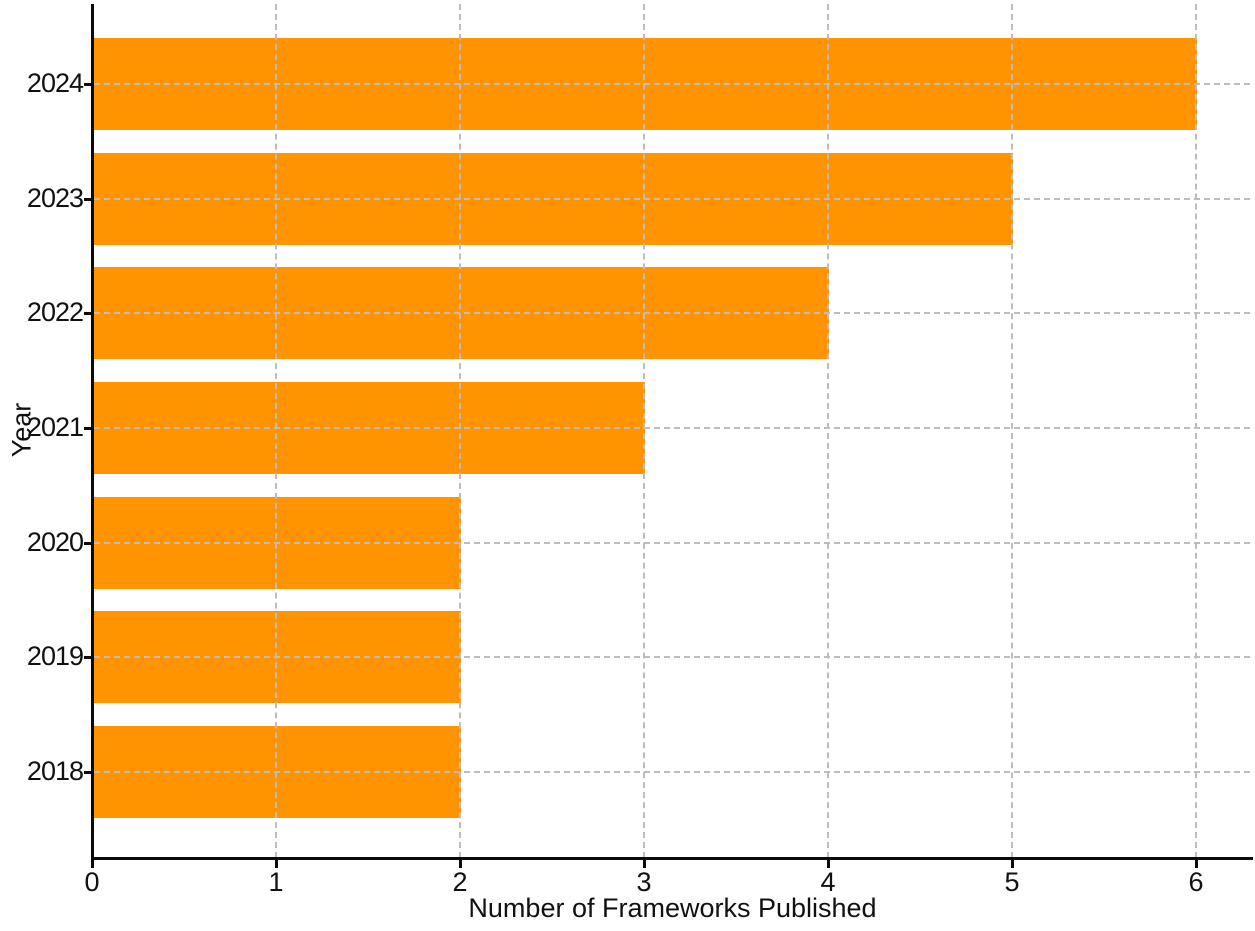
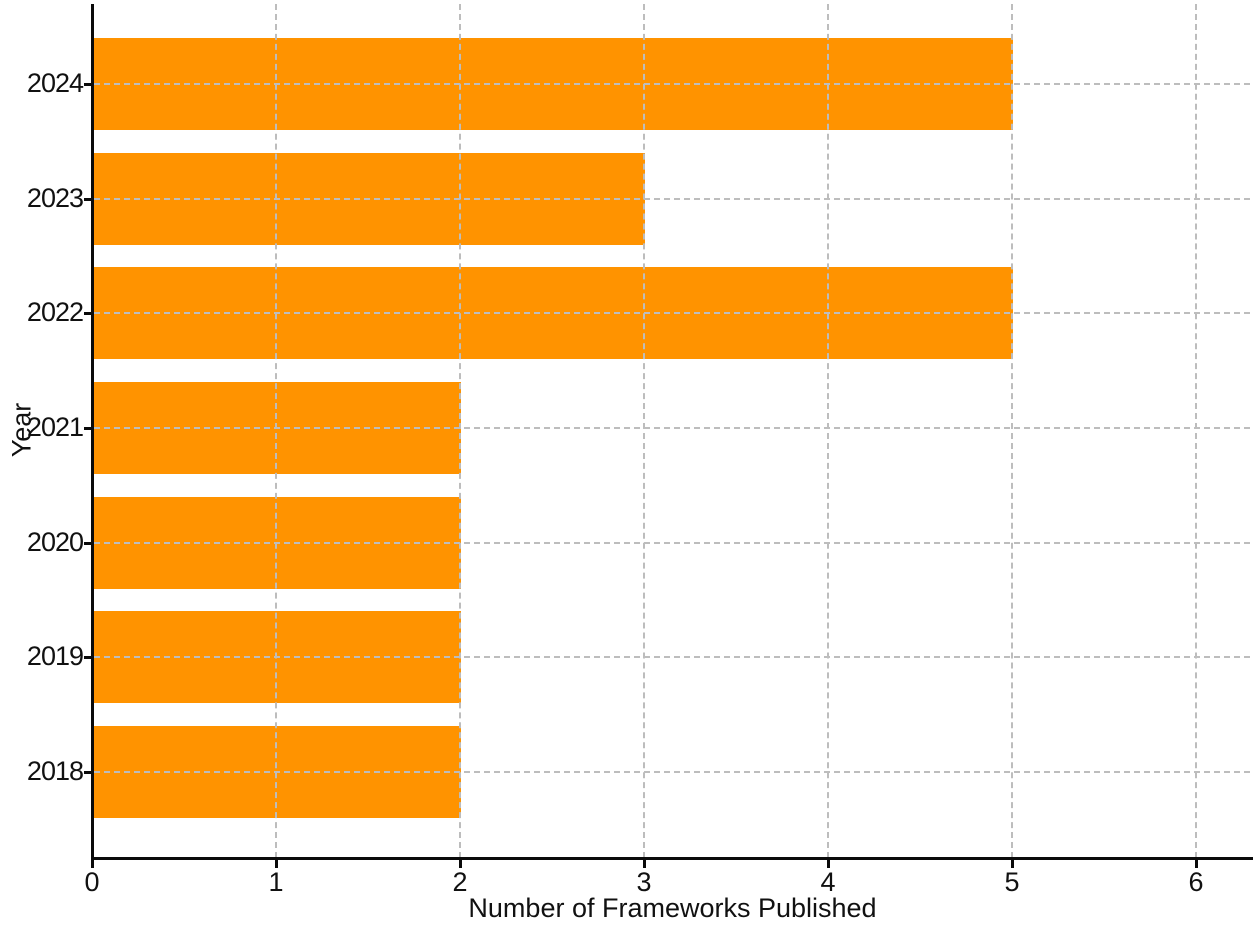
2024: 6 -> 5
2023: 5 -> 3
2022: 4 -> 5
2021: 3 -> 2
